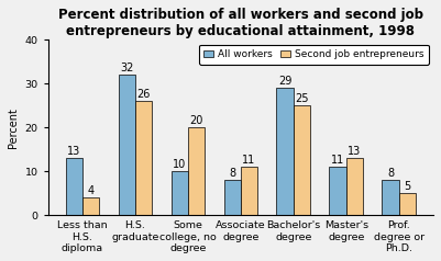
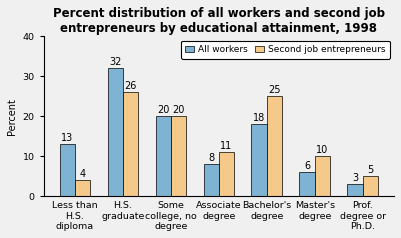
All workers/Some college, no degree: 10 -> 20
All workers/Bachelor's degree: 29 -> 18
All workers/Master's degree: 11 -> 6
Second job entrepreneurs/Master's degree: 13 -> 10
All workers/Prof. degree or Ph.D.: 8 -> 3
